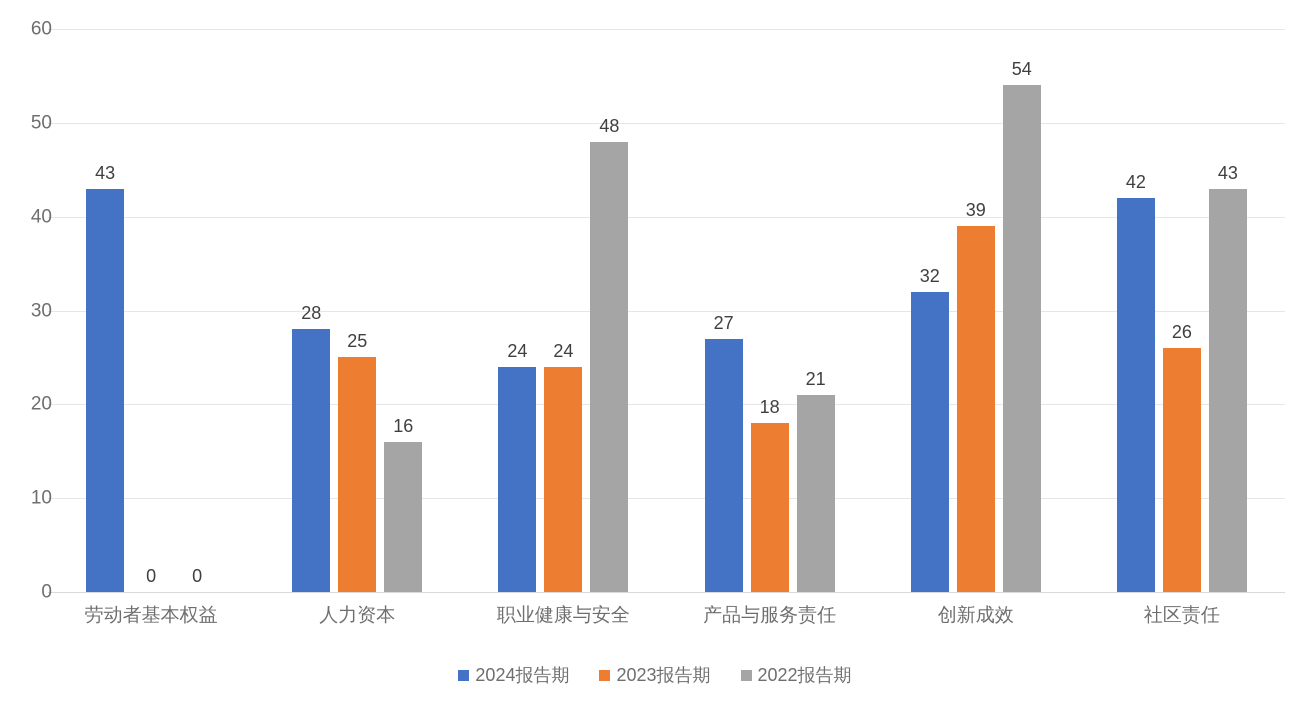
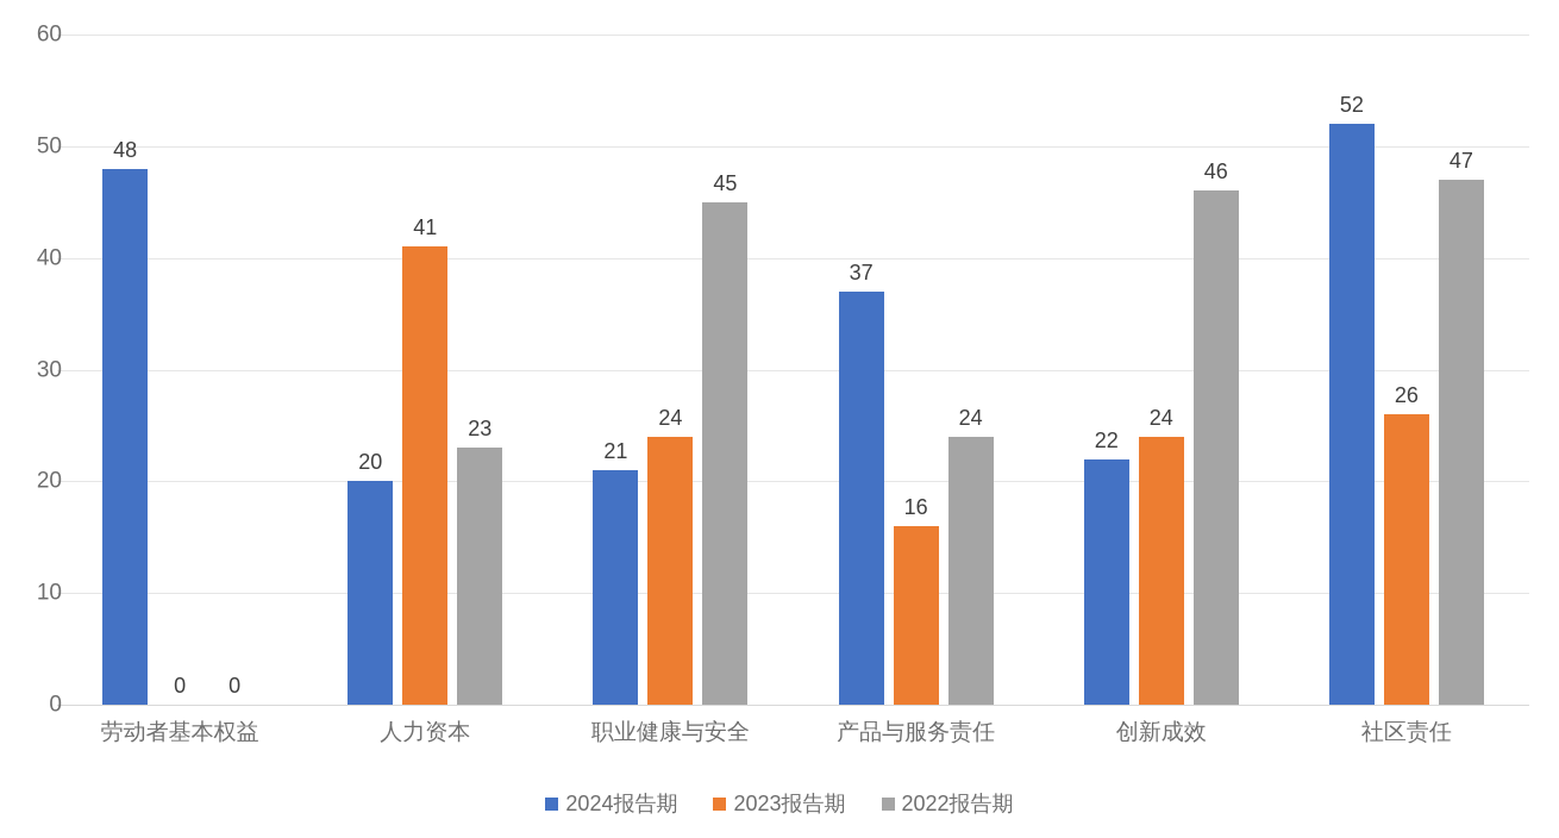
2024报告期/劳动者基本权益: 43 -> 48
2024报告期/人力资本: 28 -> 20
2023报告期/人力资本: 25 -> 41
2022报告期/人力资本: 16 -> 23
2024报告期/职业健康与安全: 24 -> 21
2022报告期/职业健康与安全: 48 -> 45
2024报告期/产品与服务责任: 27 -> 37
2023报告期/产品与服务责任: 18 -> 16
2022报告期/产品与服务责任: 21 -> 24
2024报告期/创新成效: 32 -> 22
2023报告期/创新成效: 39 -> 24
2022报告期/创新成效: 54 -> 46
2024报告期/社区责任: 42 -> 52
2022报告期/社区责任: 43 -> 47
